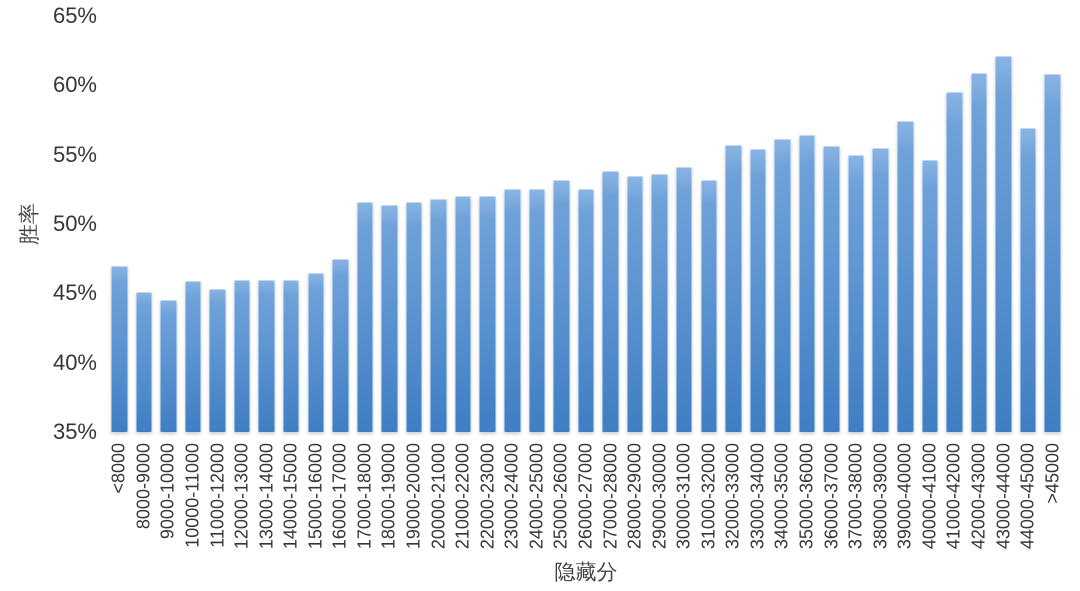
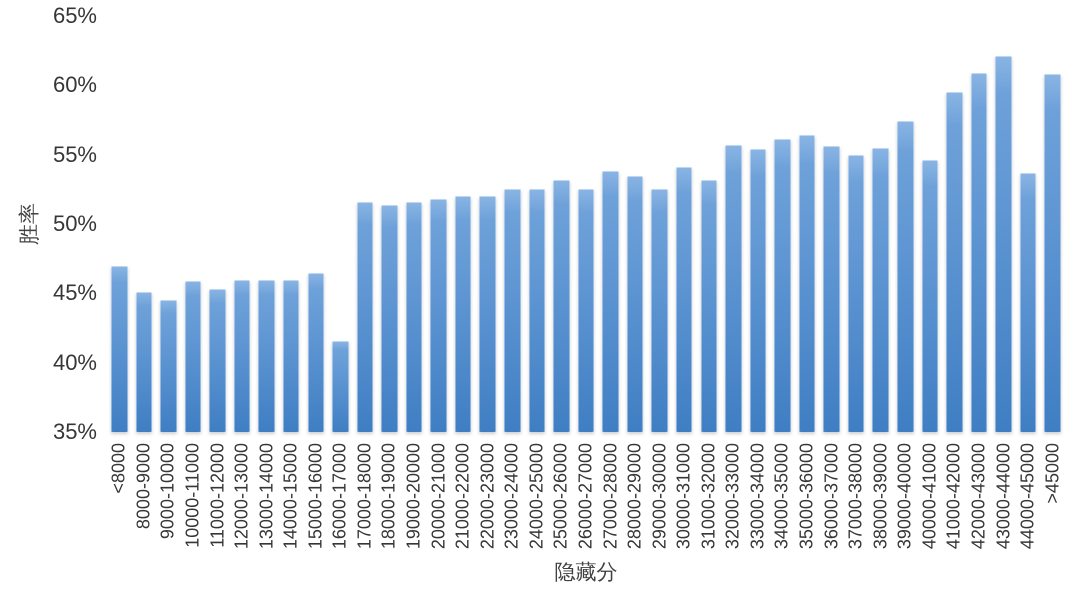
16000-17000: 47.5% -> 41.6%
29000-30000: 53.6% -> 52.5%
44000-45000: 56.9% -> 53.7%
